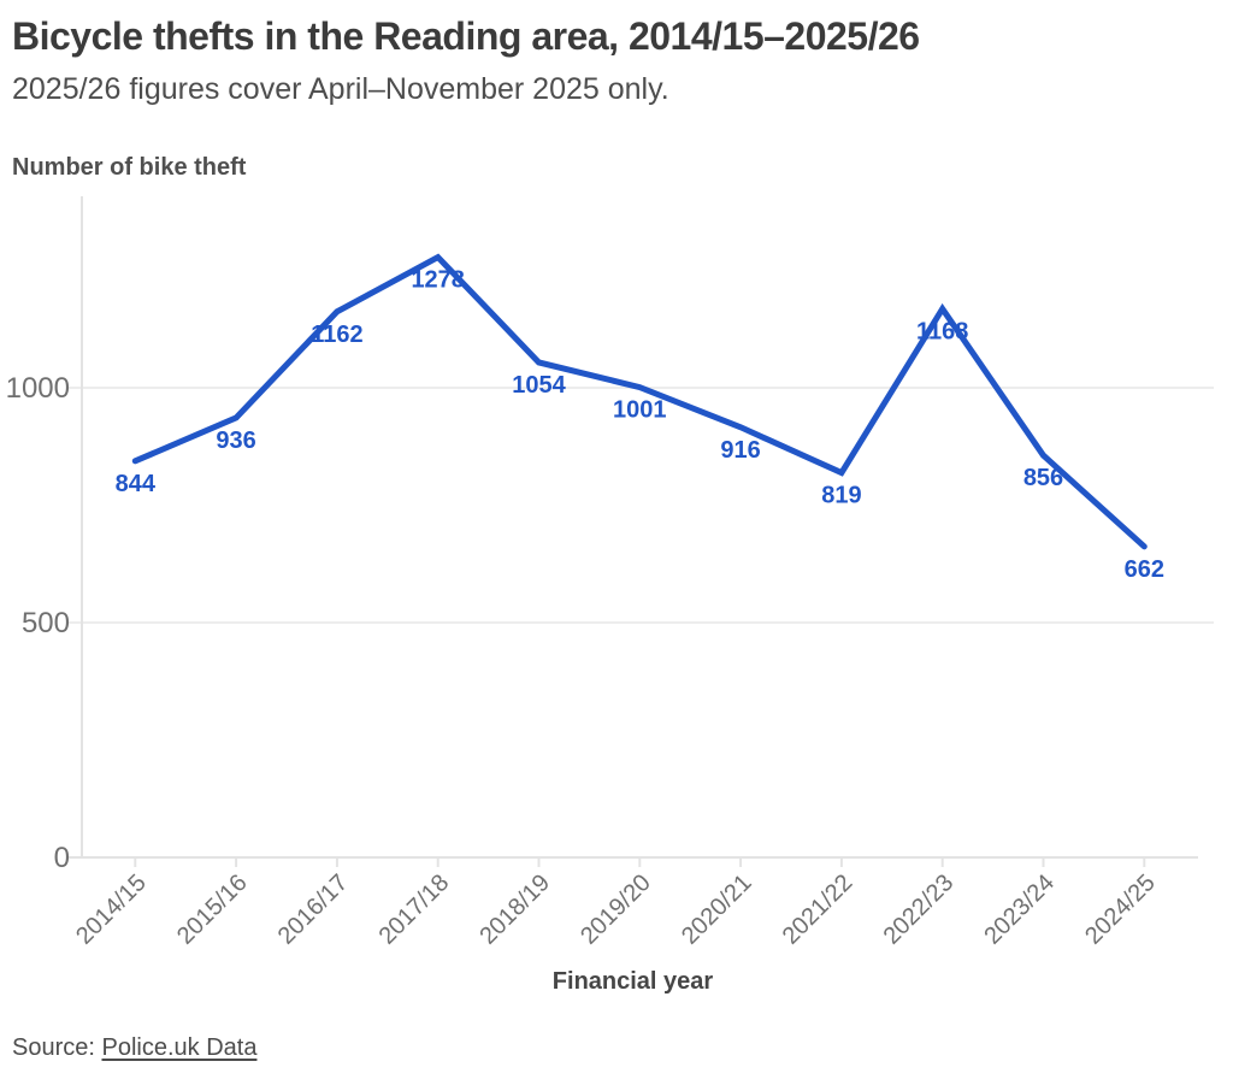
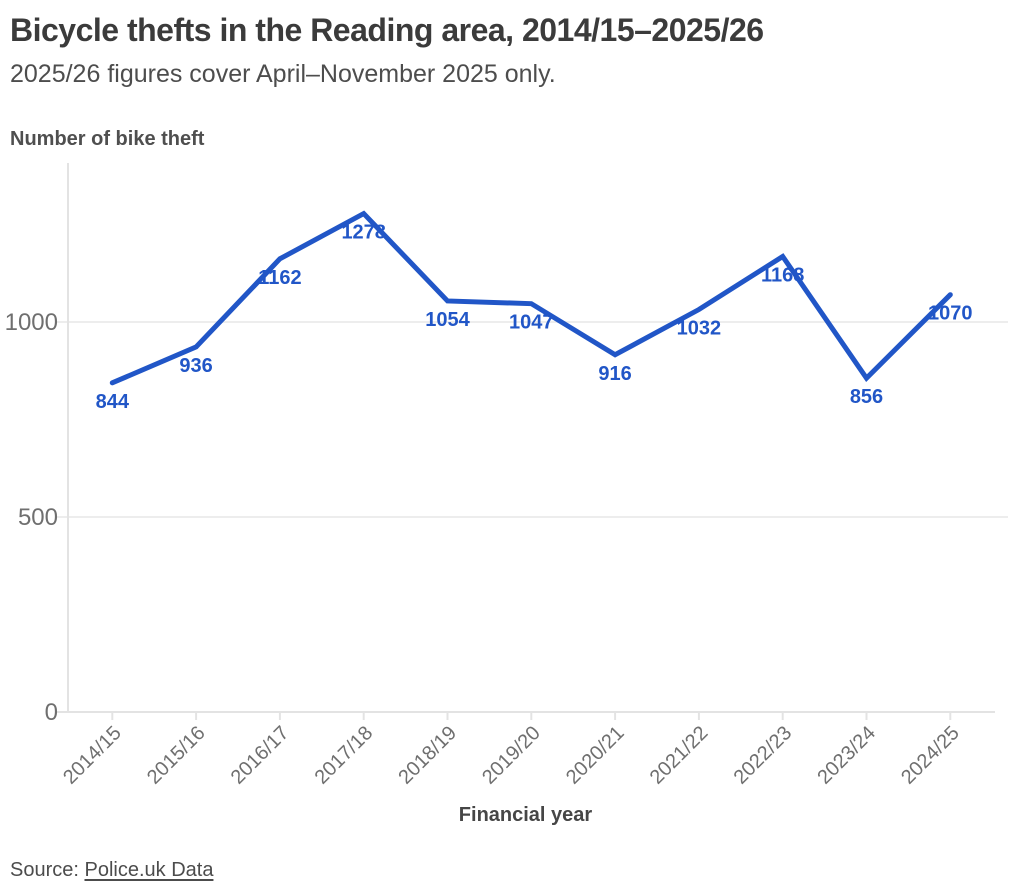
2019/20: 1001 -> 1047
2021/22: 819 -> 1032
2024/25: 662 -> 1070
